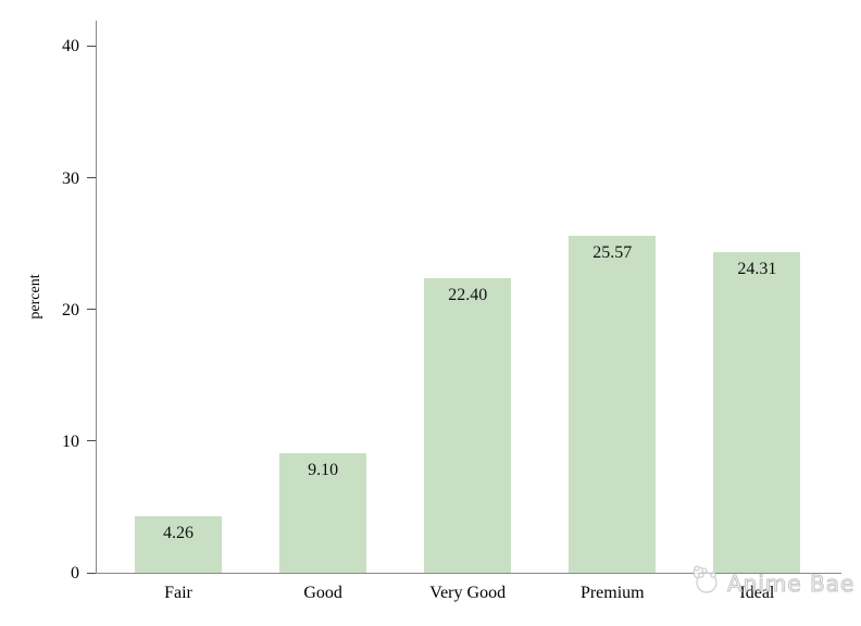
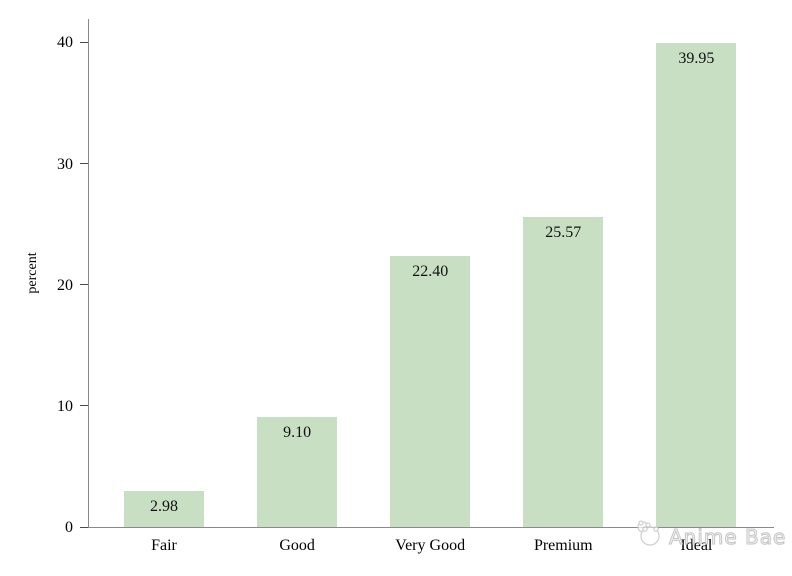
Fair: 4.26 -> 2.98
Ideal: 24.31 -> 39.95
